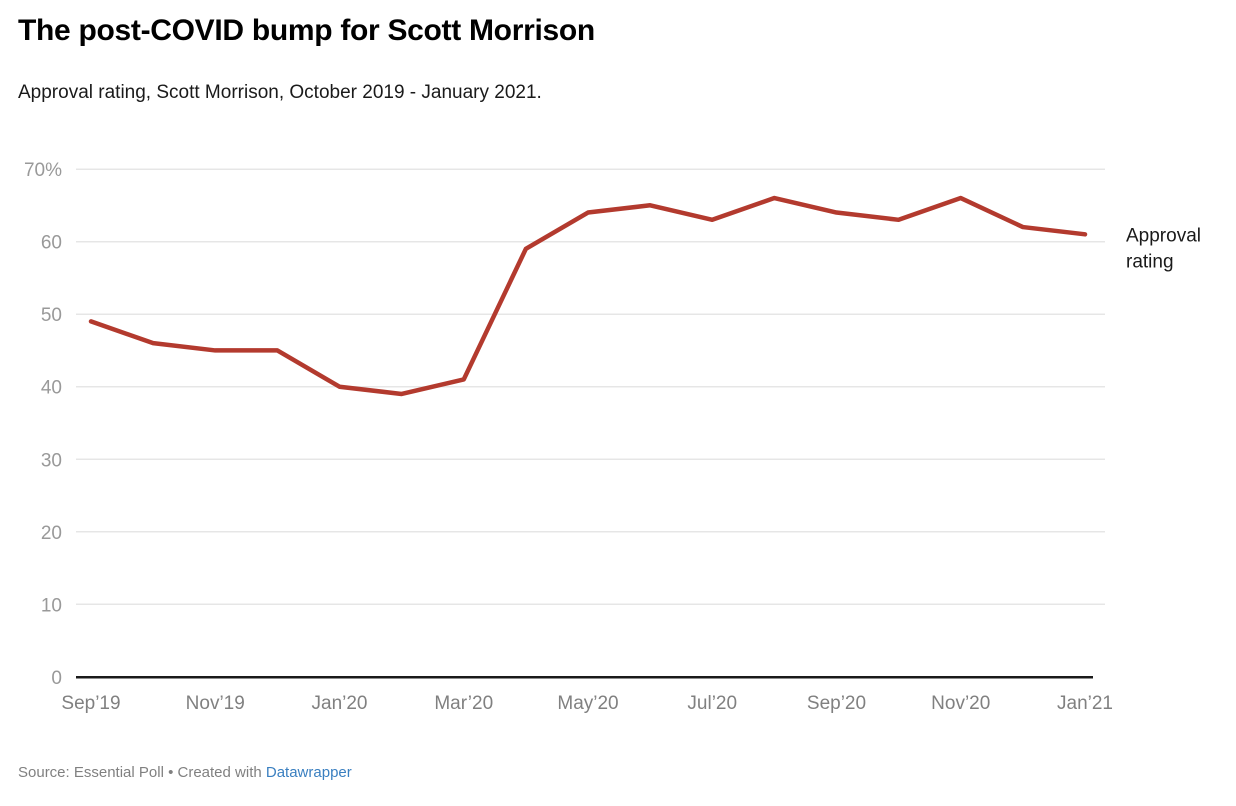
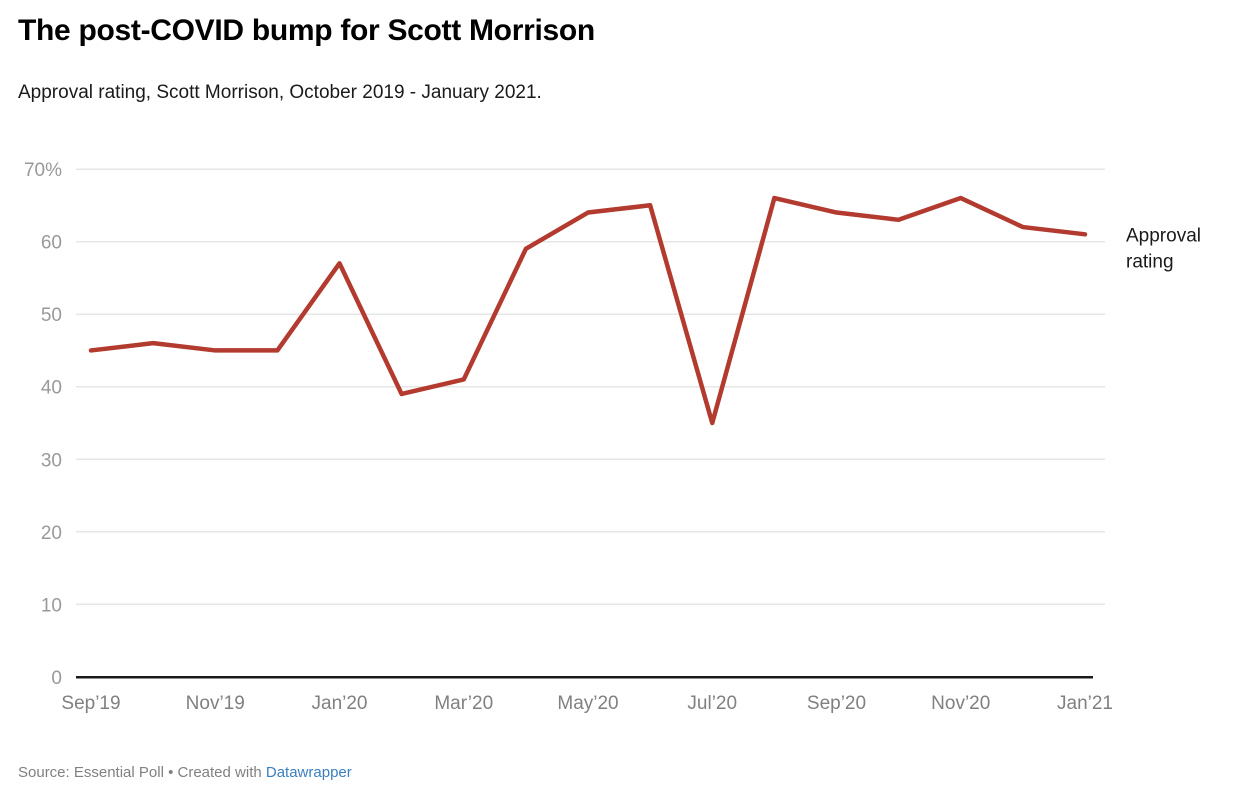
Sep’19: 49% -> 45%
Jan’20: 40% -> 57%
Jul’20: 63% -> 35%
